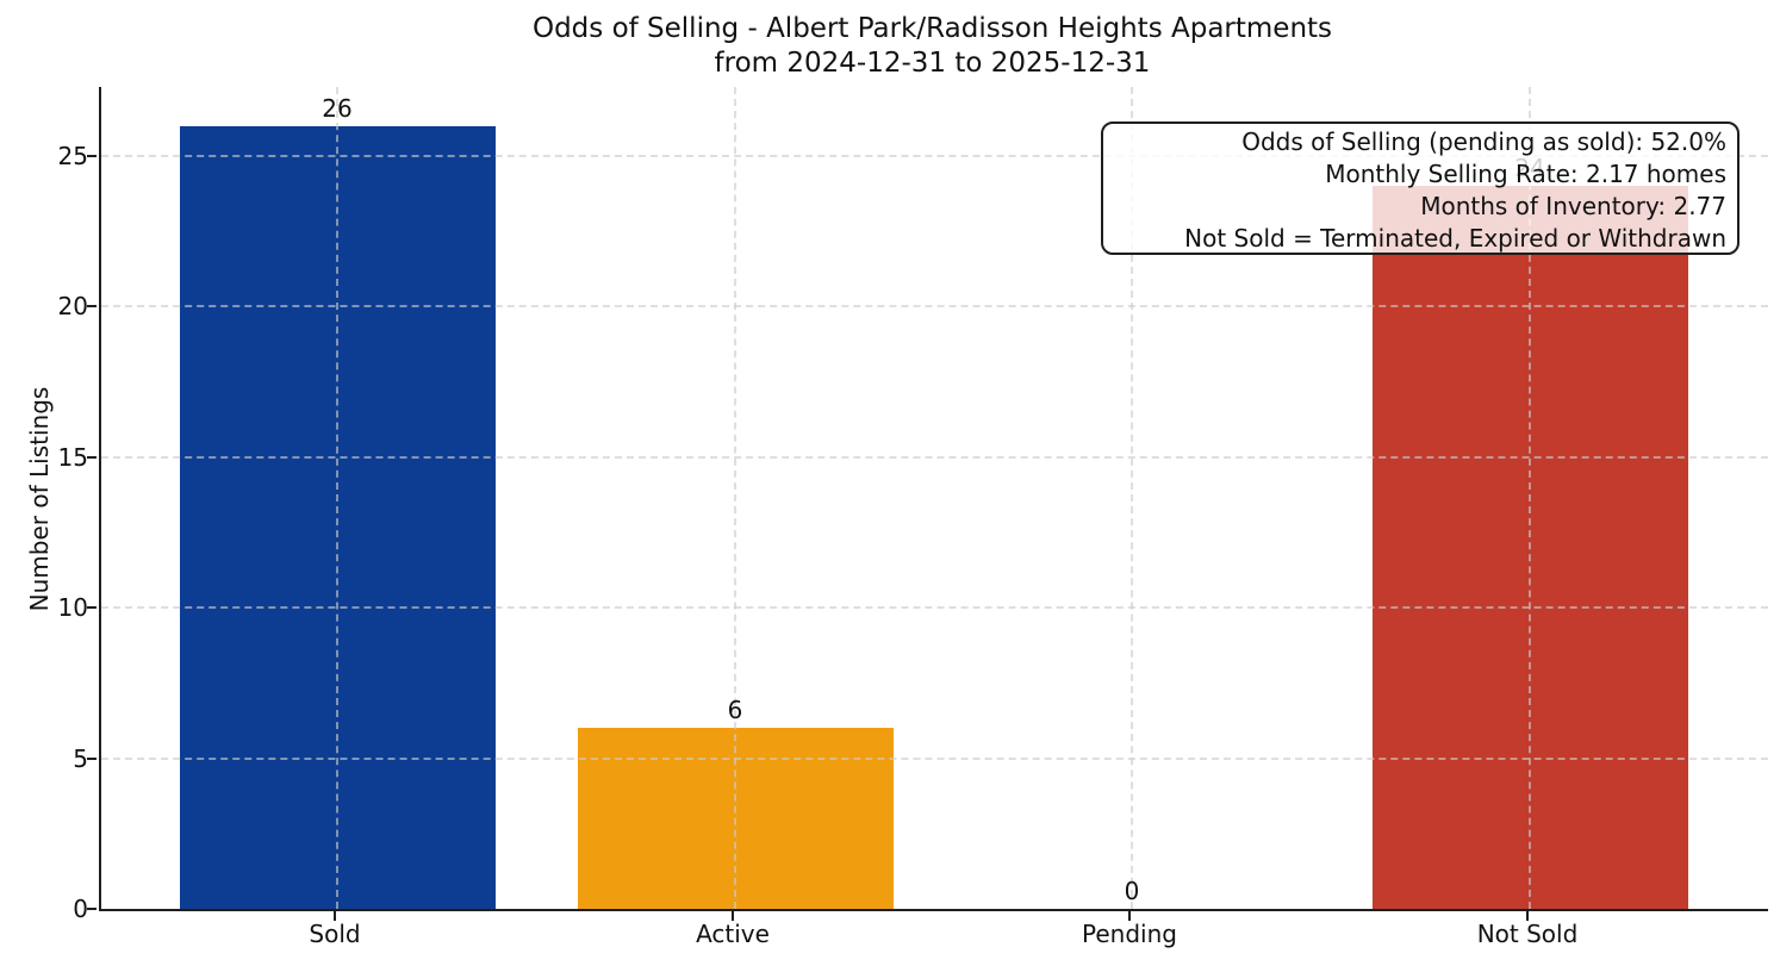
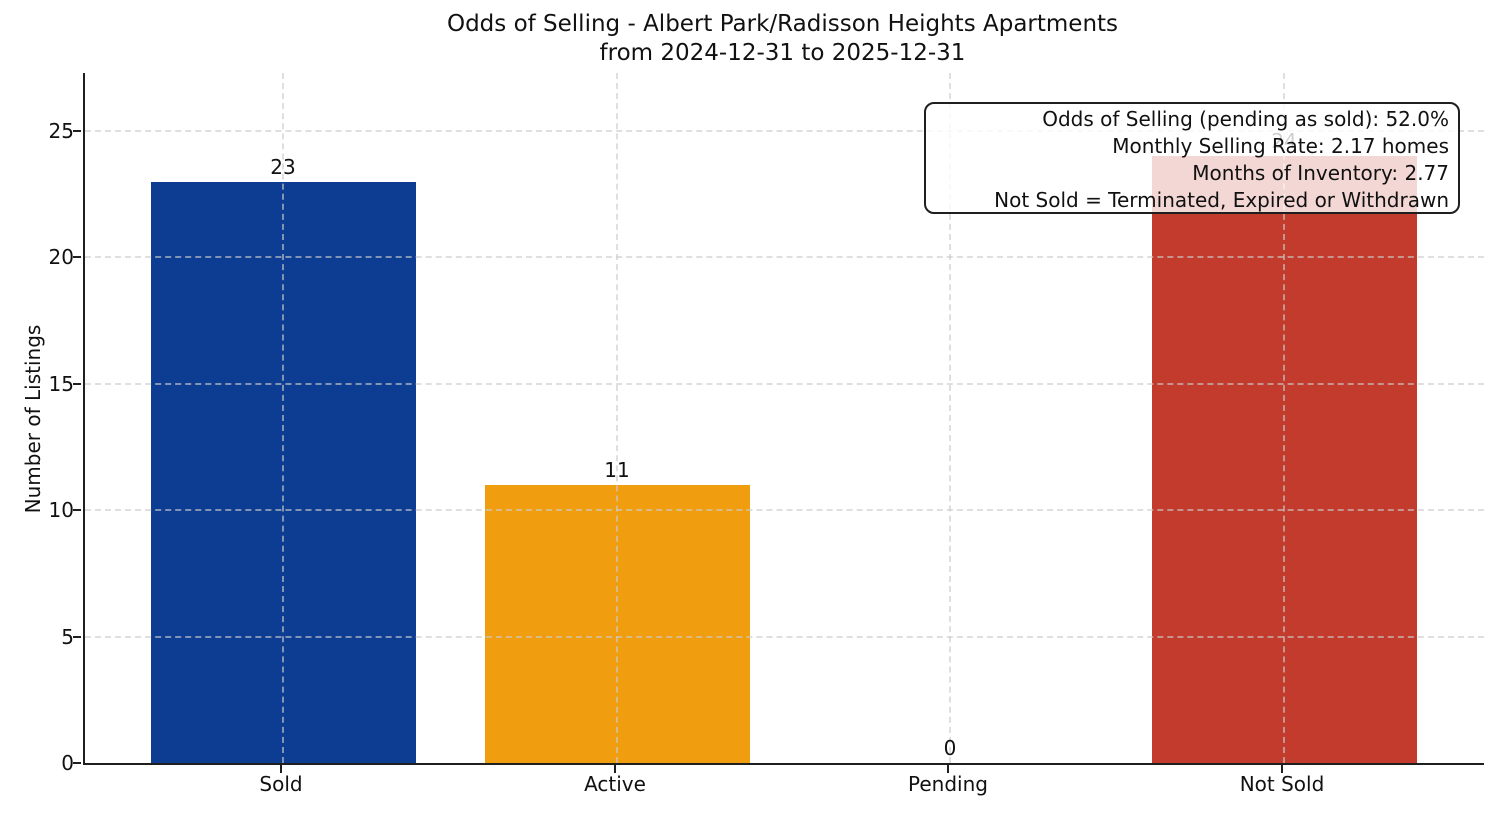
Sold: 26 -> 23
Active: 6 -> 11
